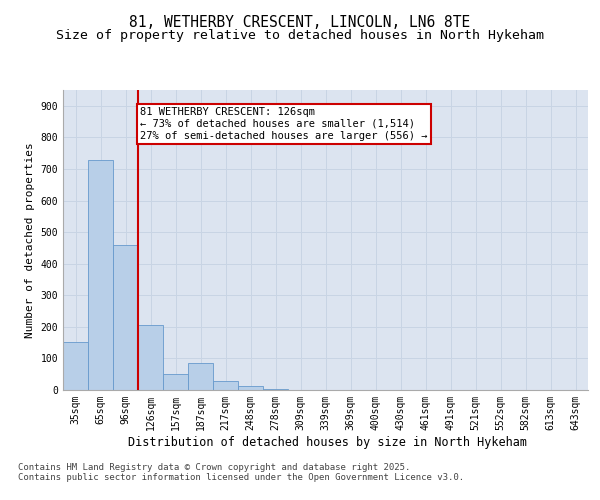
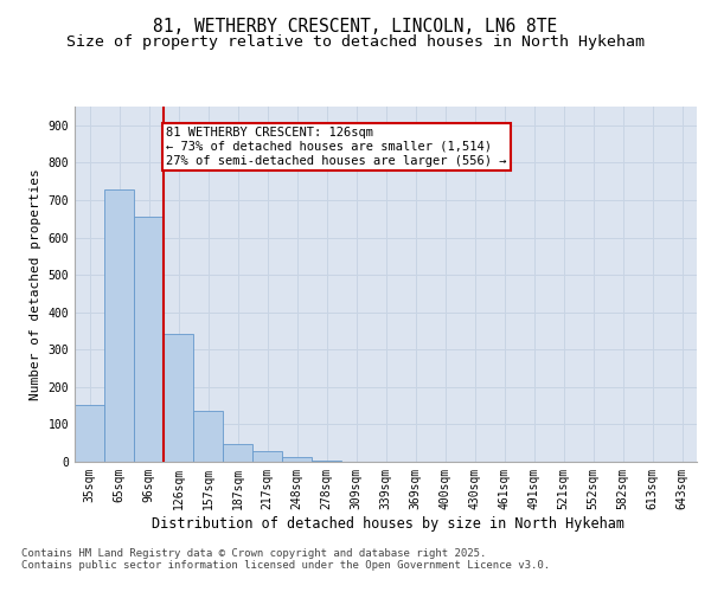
96sqm: 460 -> 655
126sqm: 205 -> 343
157sqm: 50 -> 137
187sqm: 85 -> 46
